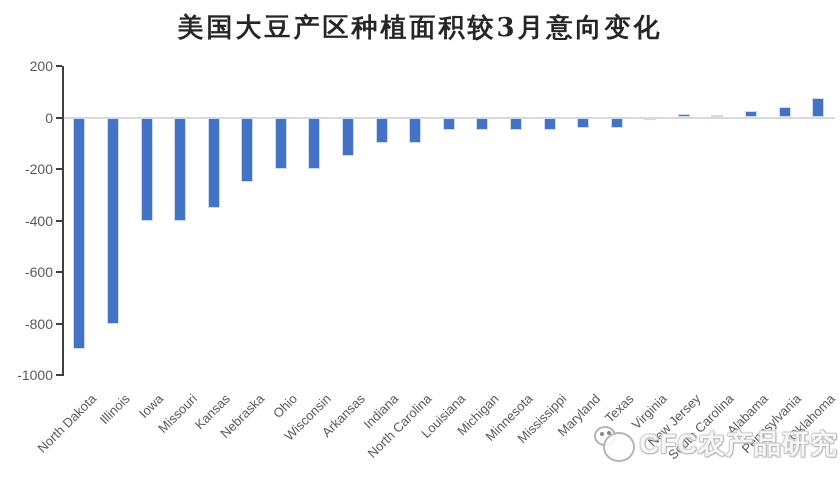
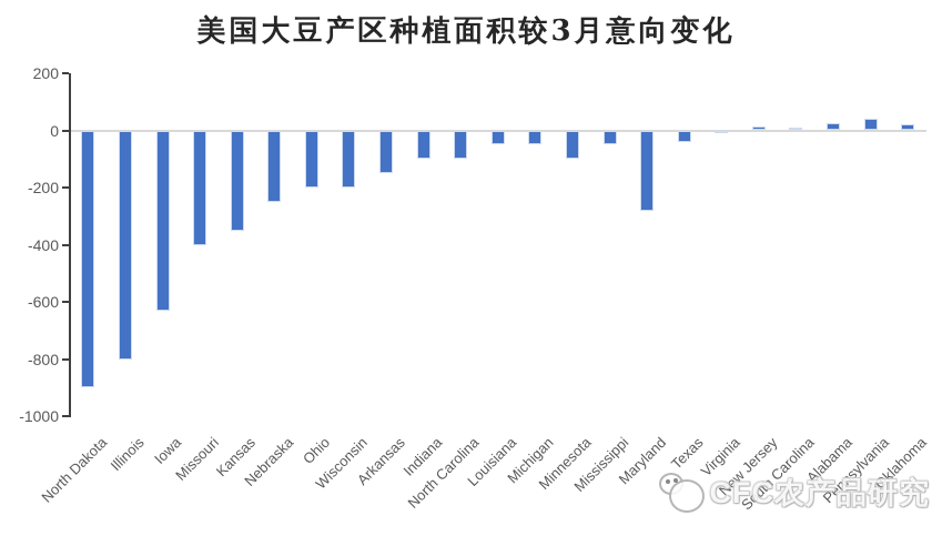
Iowa: -400 -> -630
Minnesota: -50 -> -100
Maryland: -40 -> -280
Oklahoma: 80 -> 20
